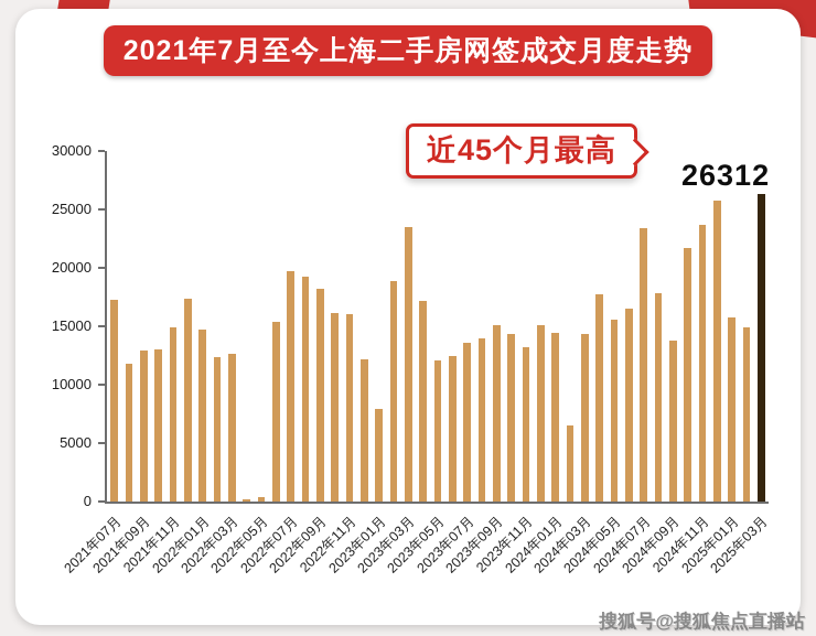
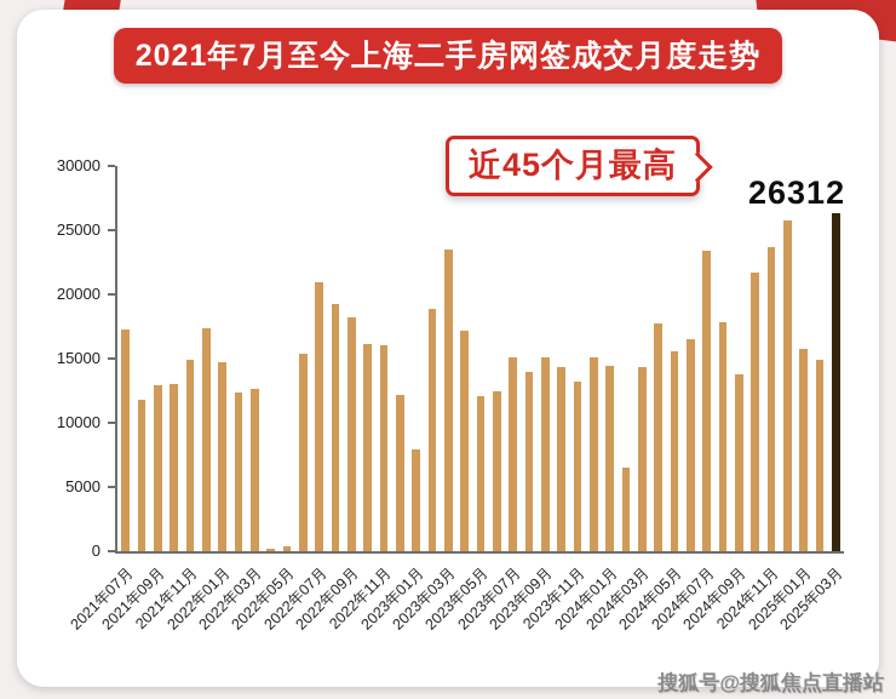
2022年07月: 19700 -> 20900
2023年07月: 13600 -> 15100
